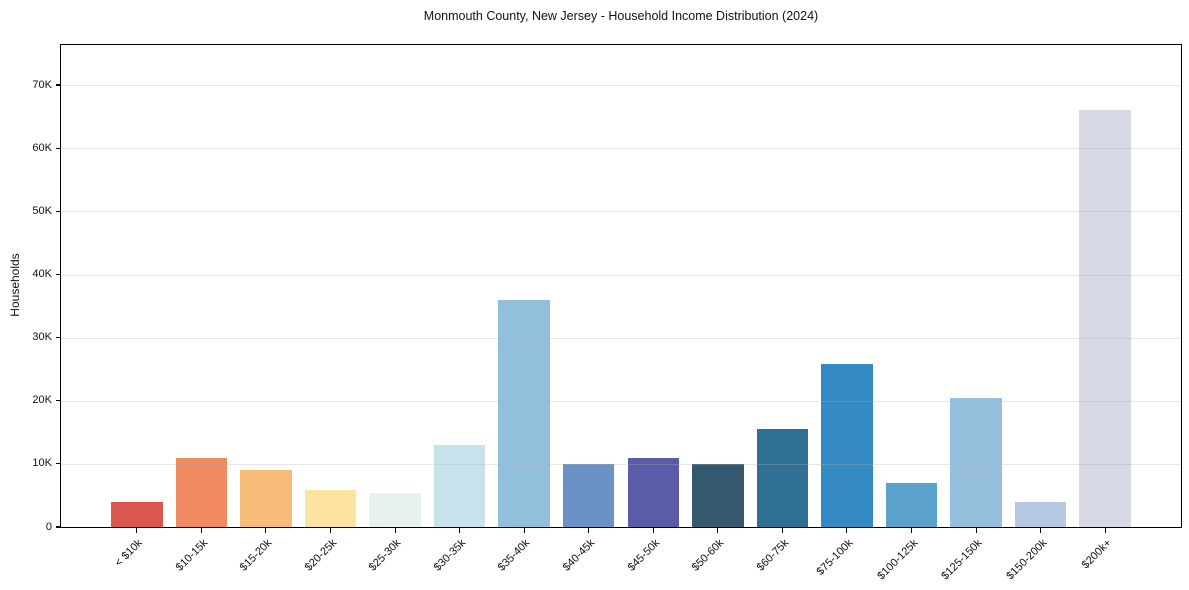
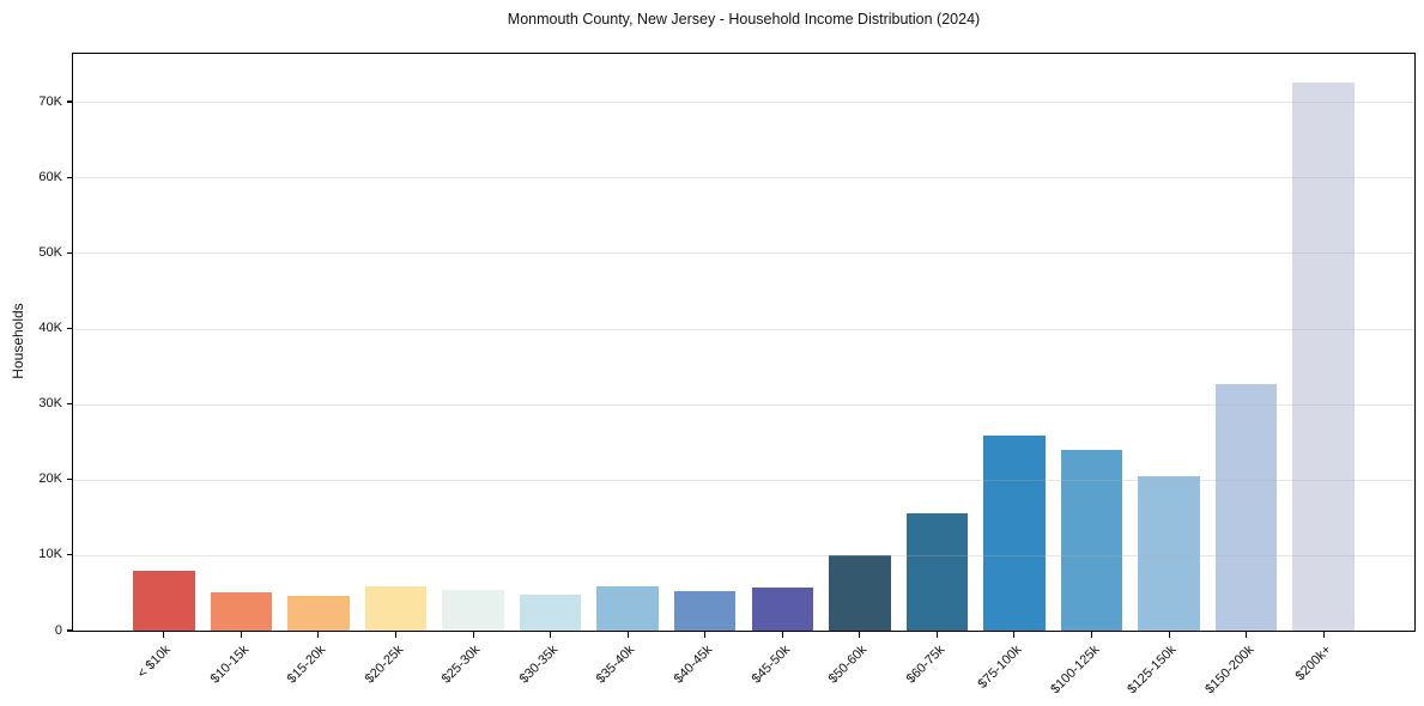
< $10k: 4K -> 8K
$10-15k: 11K -> 5K
$15-20k: 9K -> 5K
$30-35k: 13K -> 5K
$35-40k: 36K -> 6K
$40-45k: 10K -> 5K
$45-50k: 11K -> 6K
$100-125k: 7K -> 24K
$150-200k: 4K -> 33K
$200k+: 66K -> 73K
